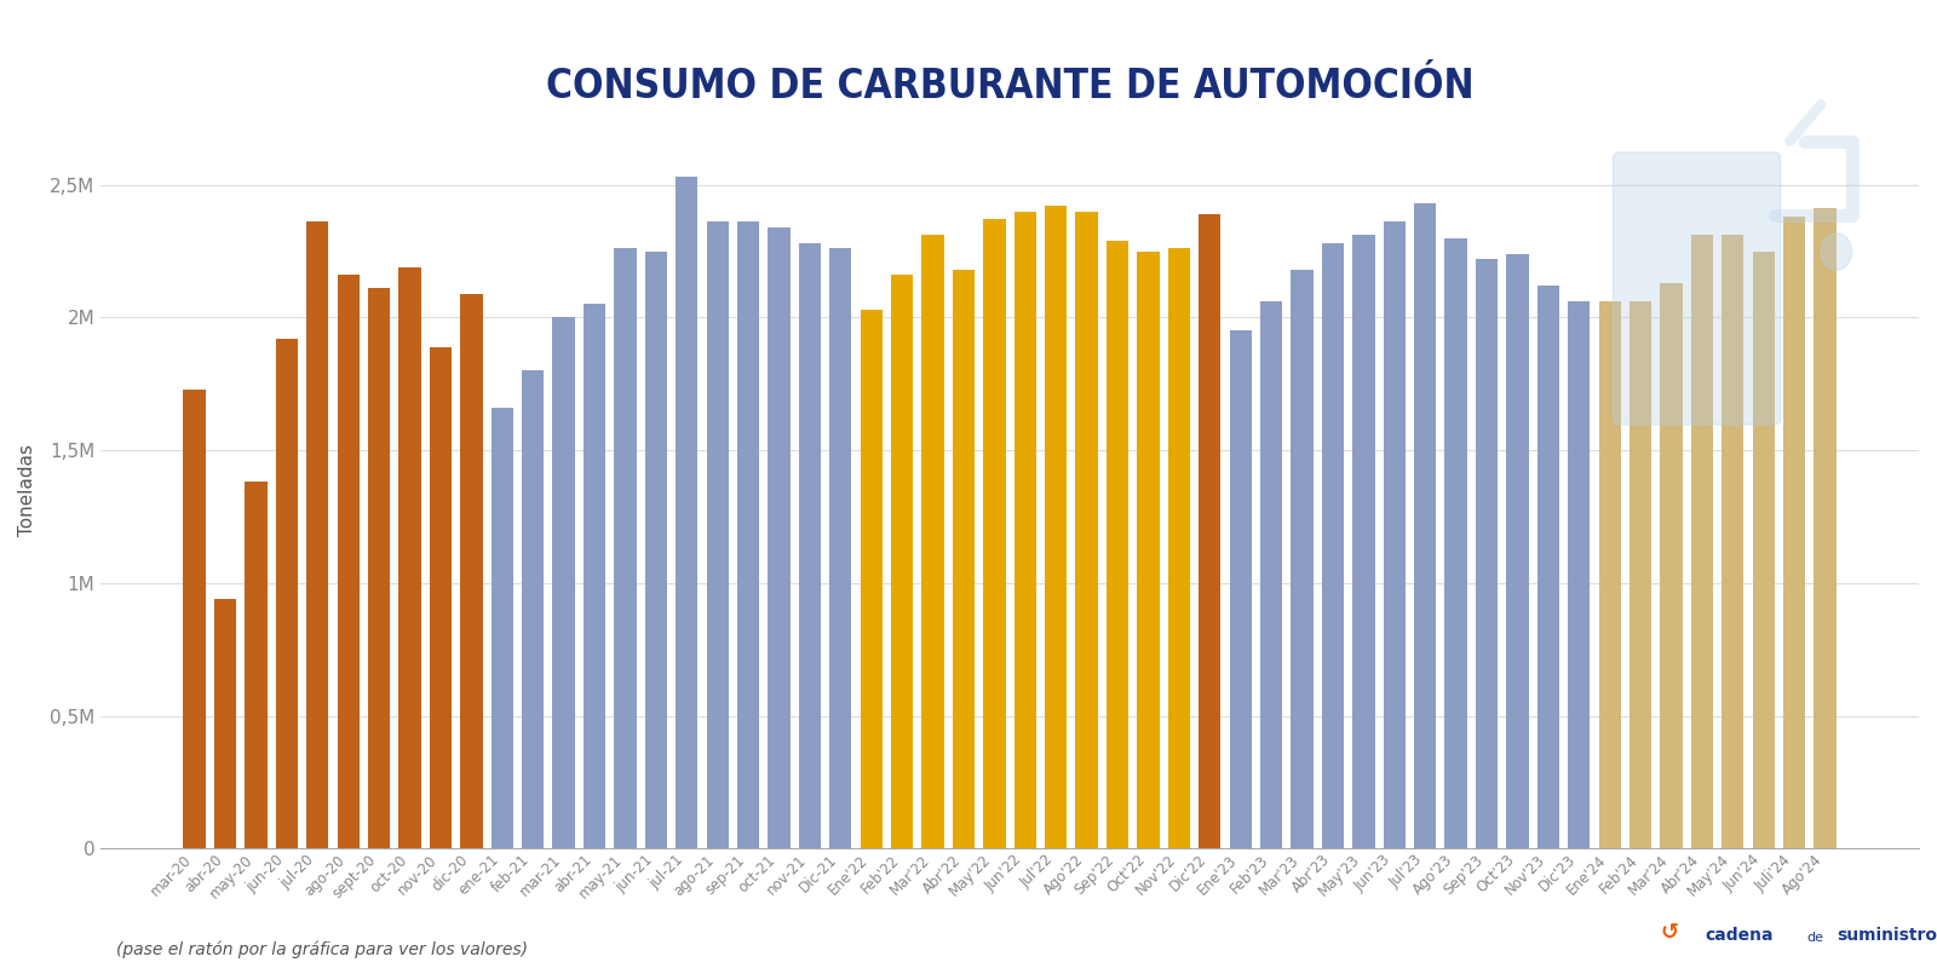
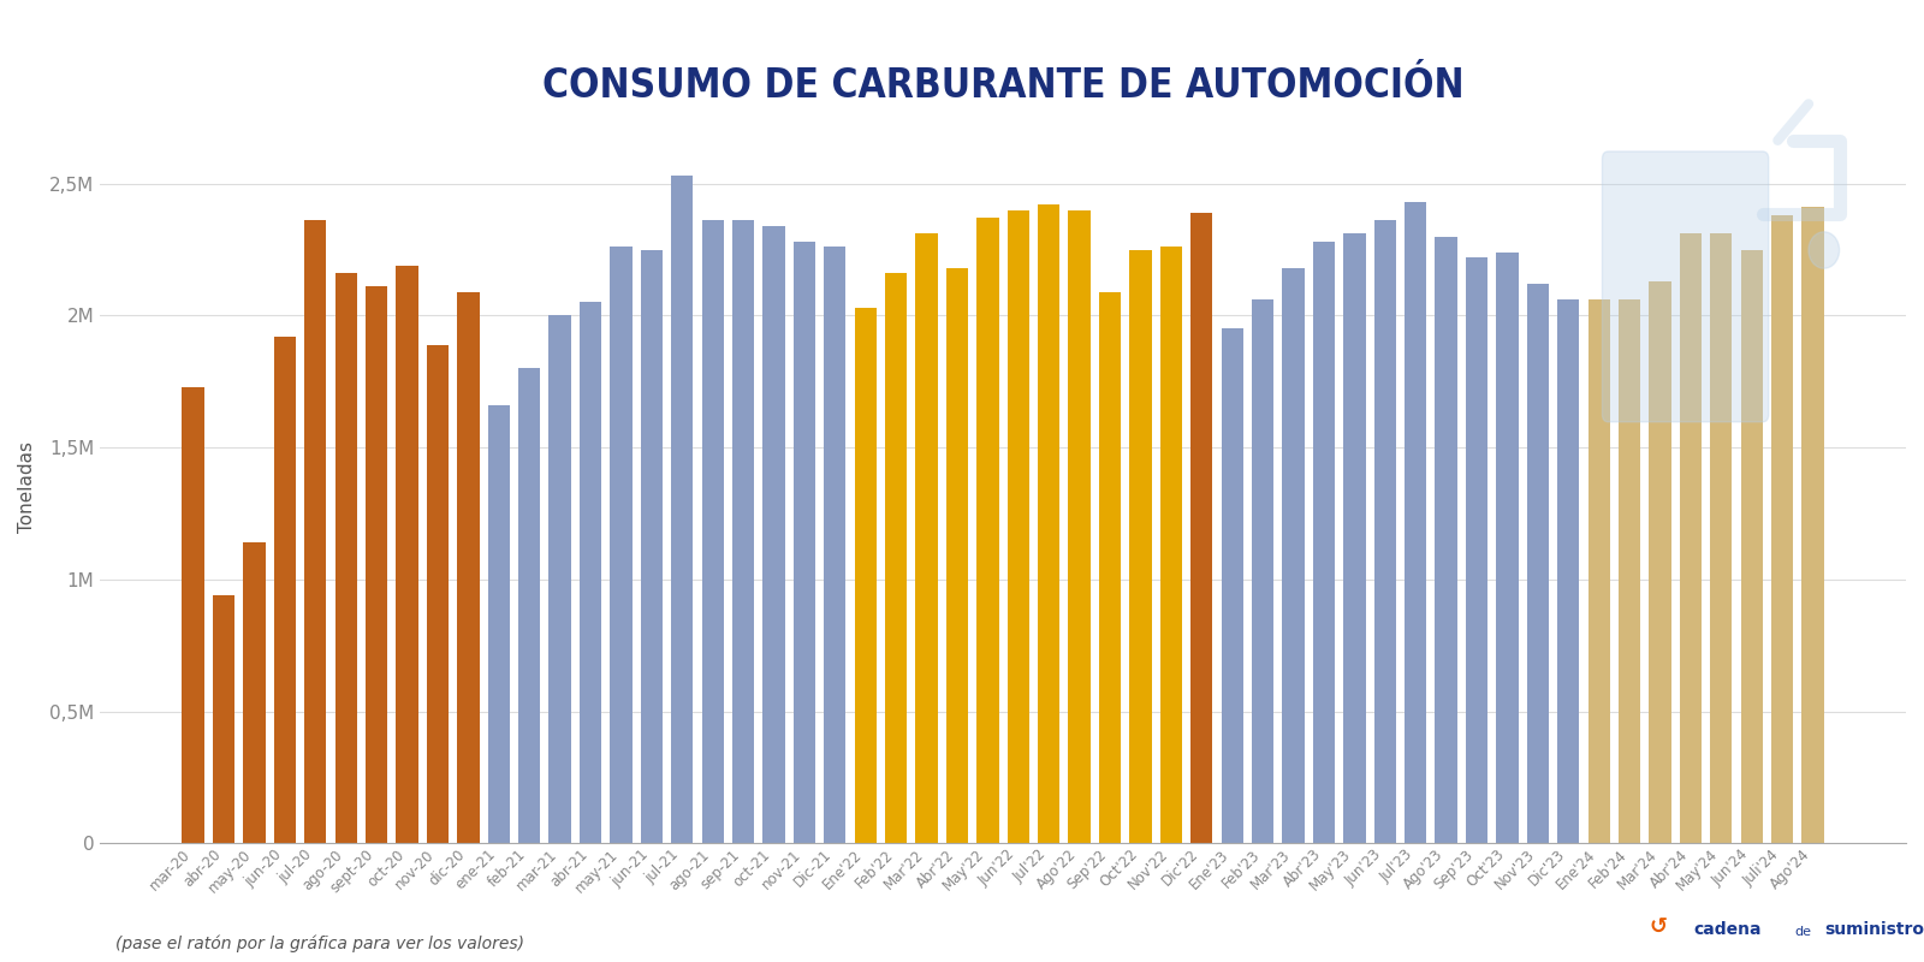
CONSUMO DE CARBURANTE DE AUTOMOCIÓN/may-20: 1,38M -> 1,14M
CONSUMO DE CARBURANTE DE AUTOMOCIÓN/Sep'22: 2,29M -> 2,09M
